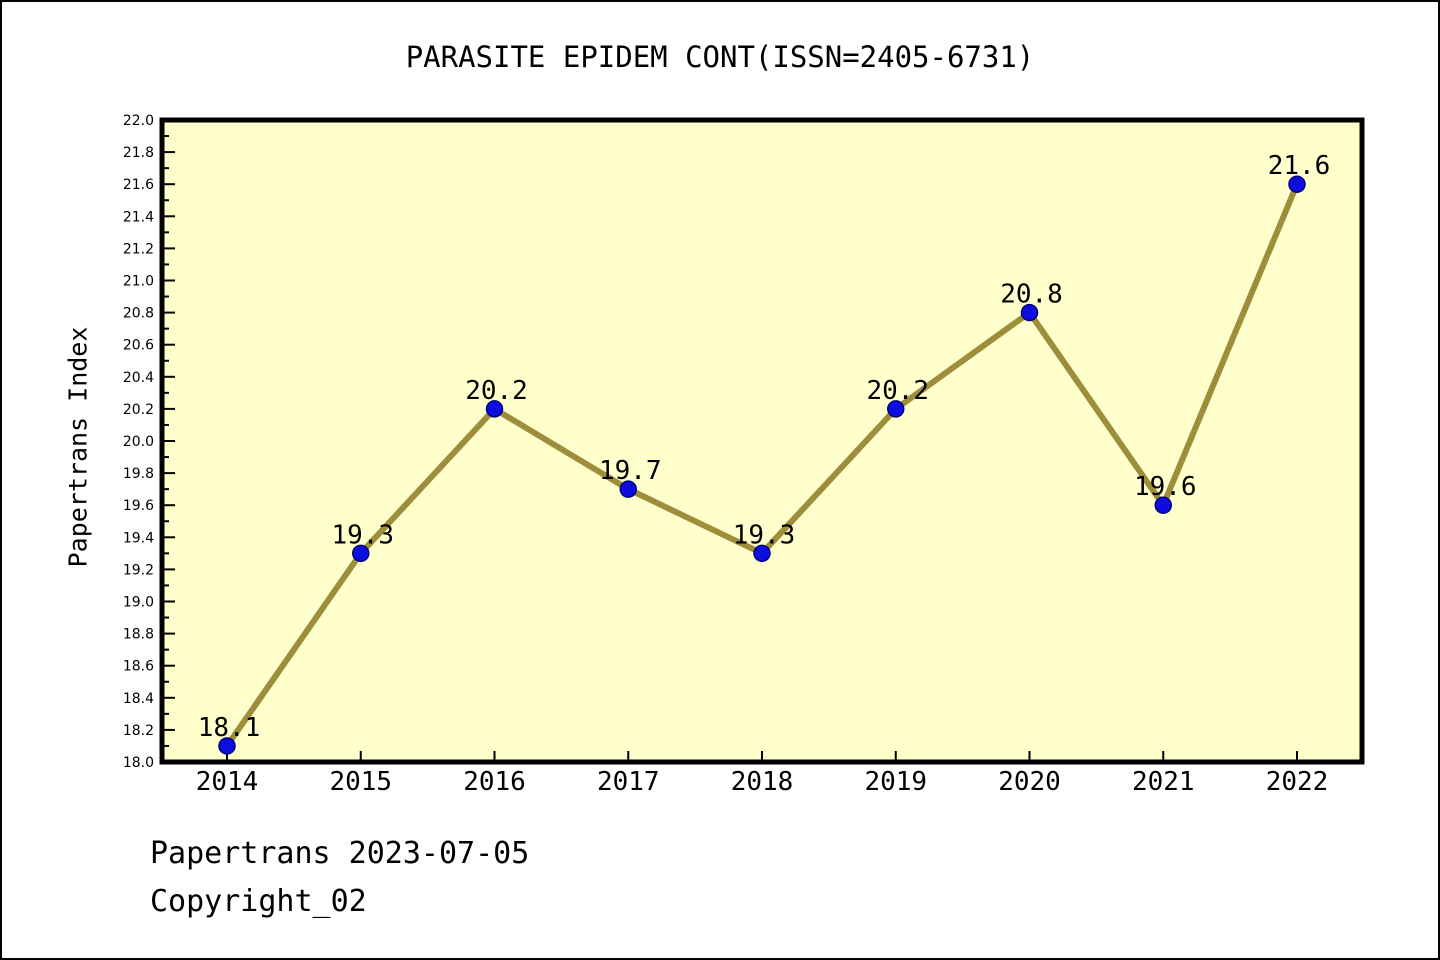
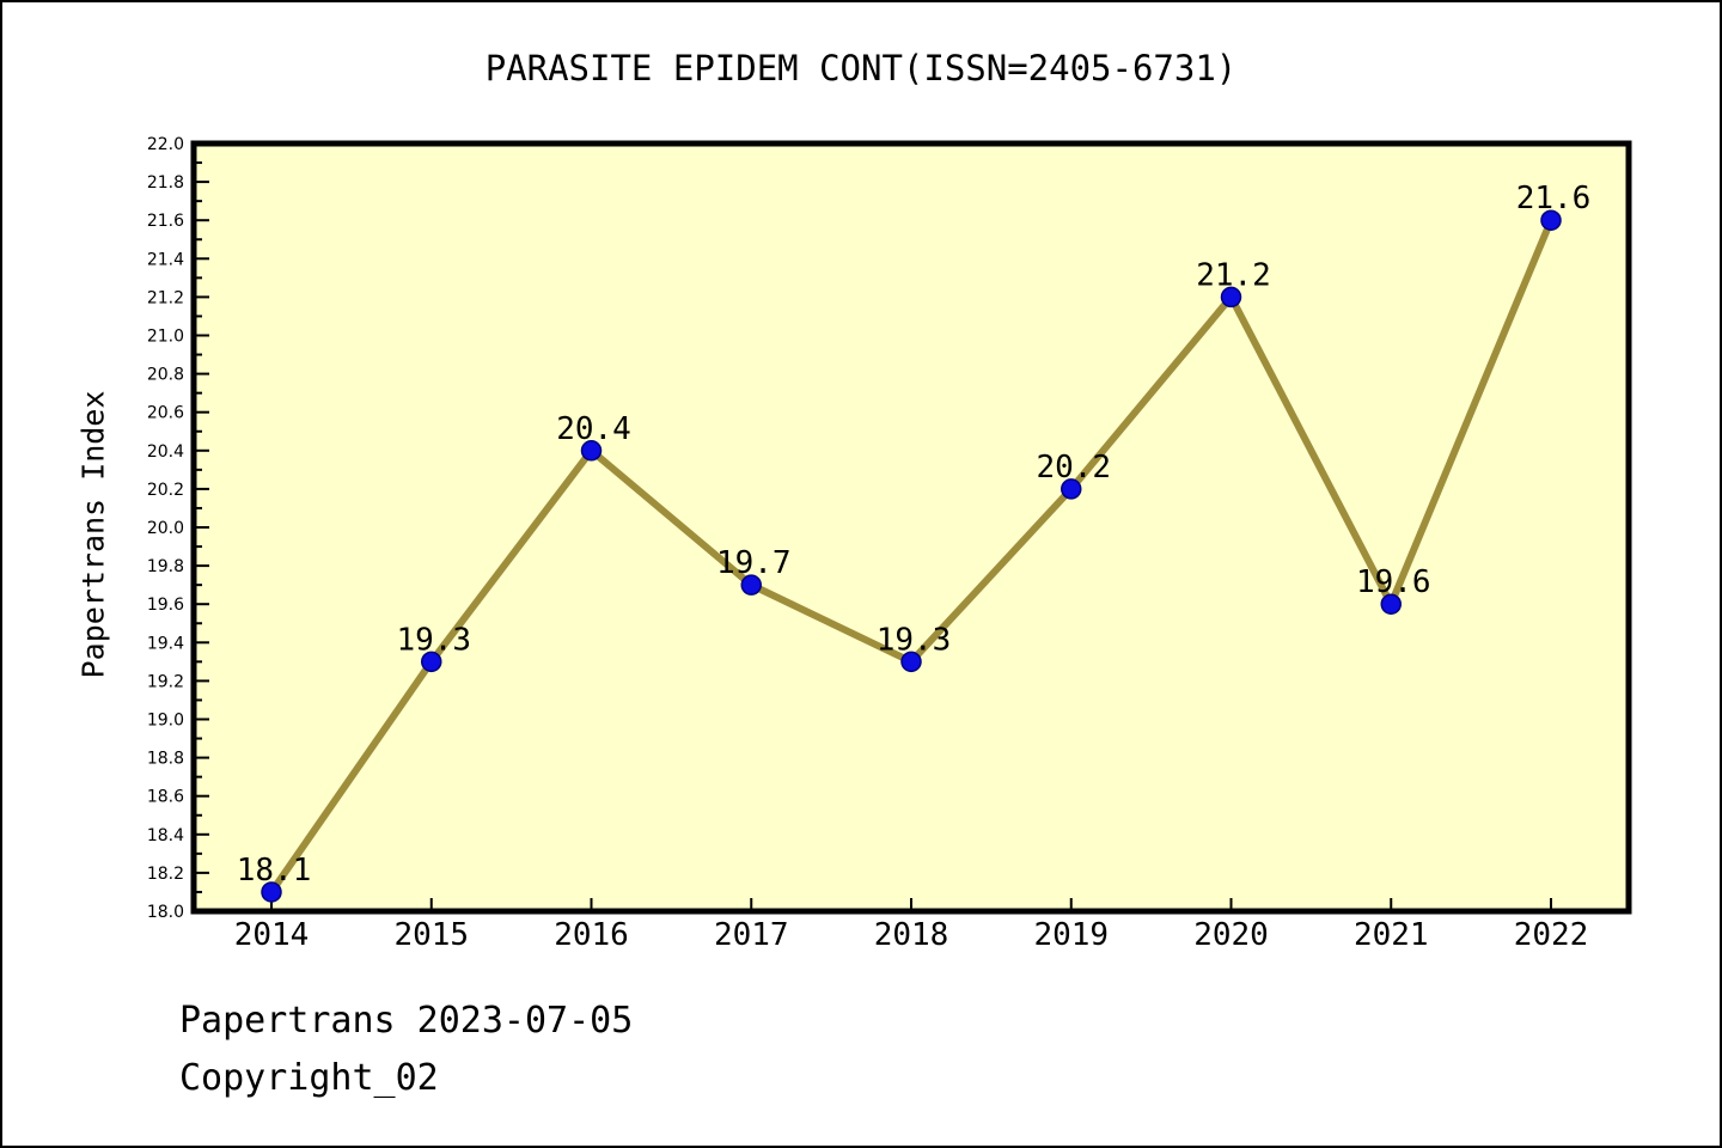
2016: 20.2 -> 20.4
2020: 20.8 -> 21.2
